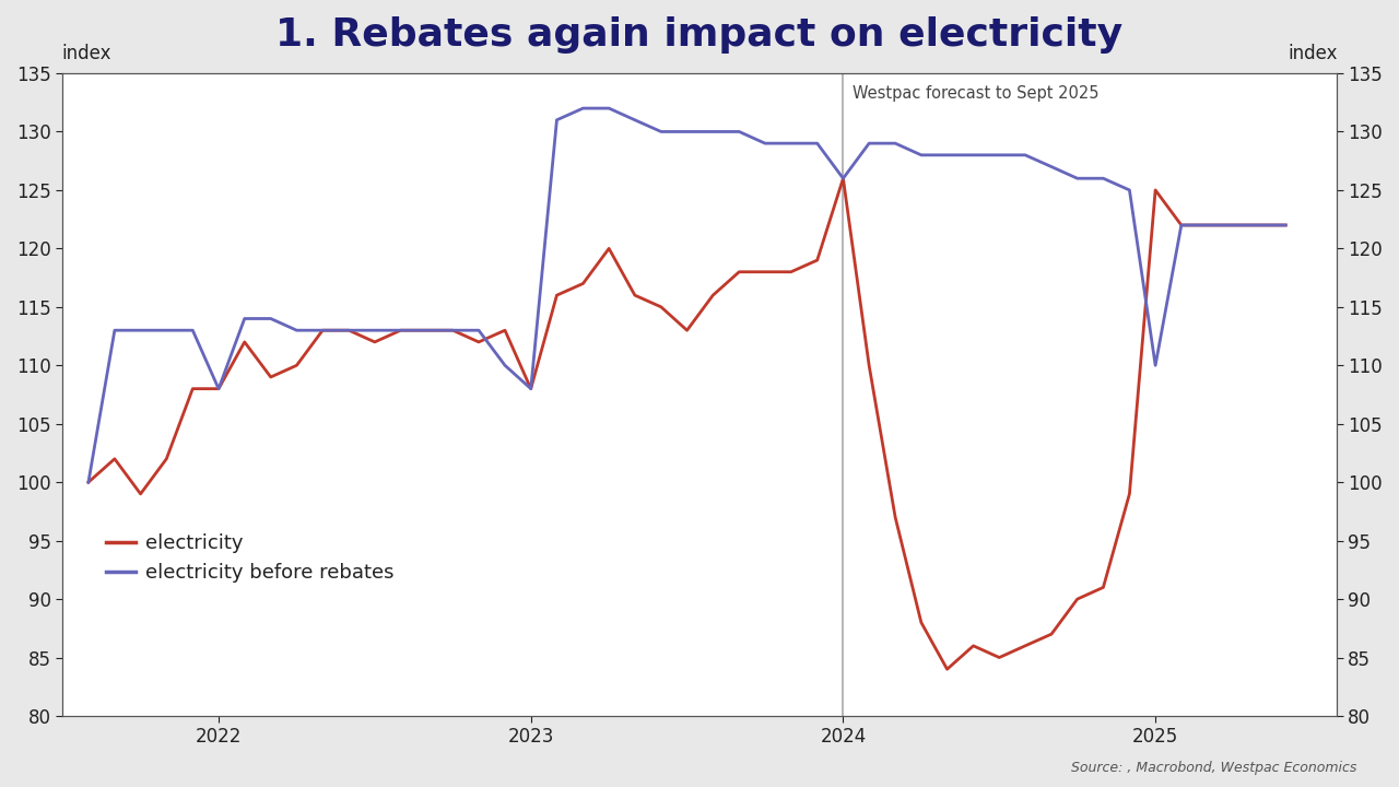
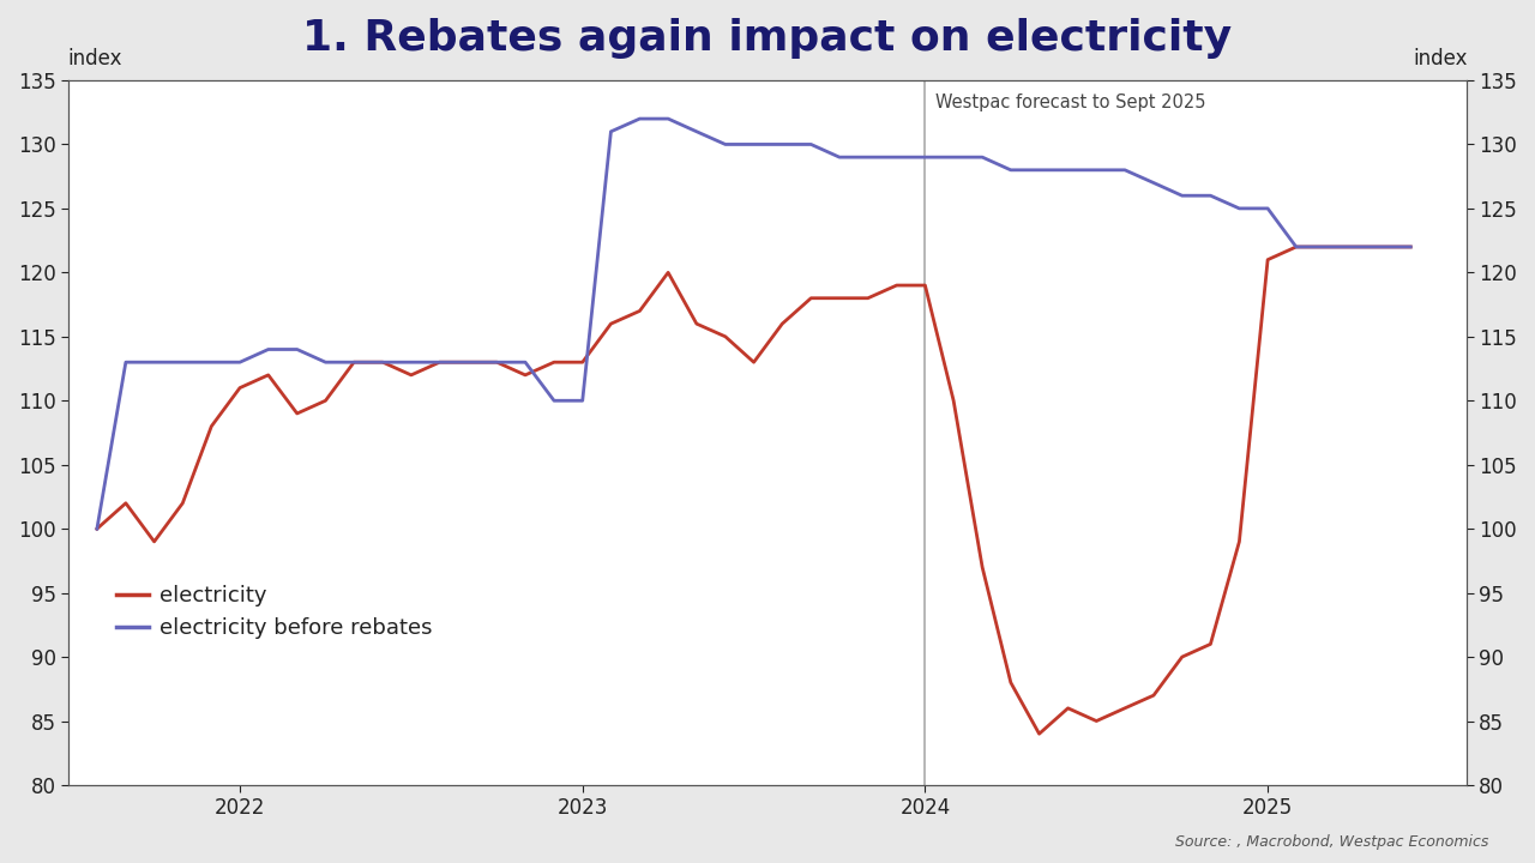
electricity/2022: 108 -> 111
electricity before rebates/2022: 108 -> 113
electricity/2023: 108 -> 113
electricity before rebates/2023: 108 -> 110
electricity/2024: 126 -> 119
electricity before rebates/2024: 126 -> 129
electricity/2025: 125 -> 121
electricity before rebates/2025: 110 -> 125
